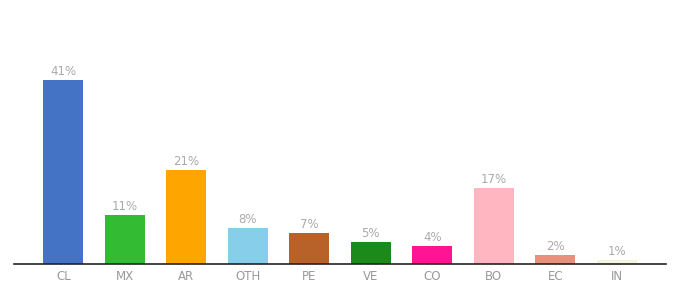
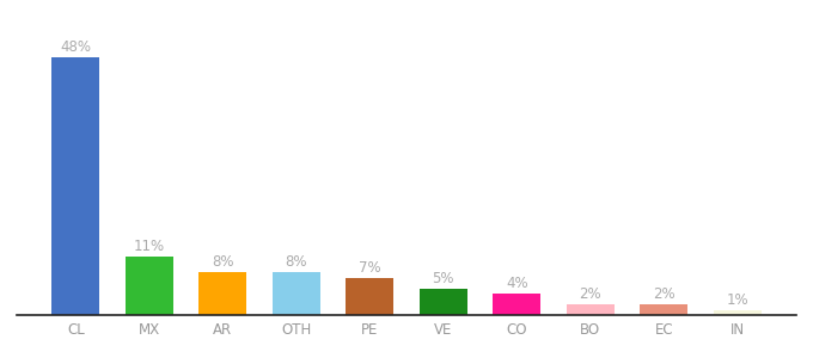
CL: 41% -> 48%
AR: 21% -> 8%
BO: 17% -> 2%
